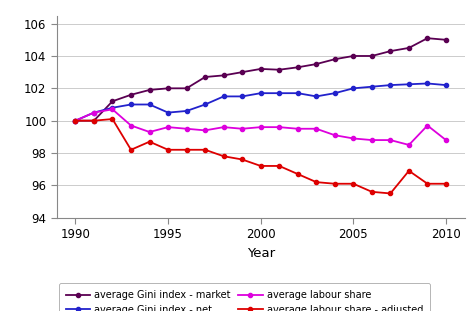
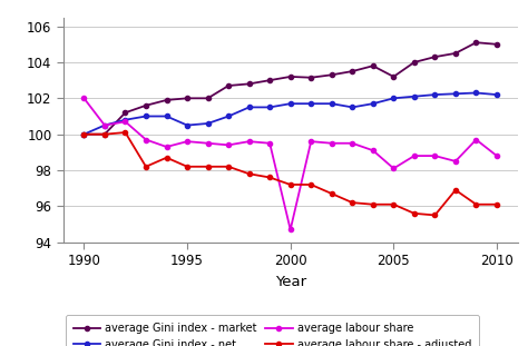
average labour share/1990: 100.0 -> 102.0
average labour share/2000: 99.6 -> 94.7
average Gini index - market/2005: 104.0 -> 103.2
average labour share/2005: 98.9 -> 98.1
